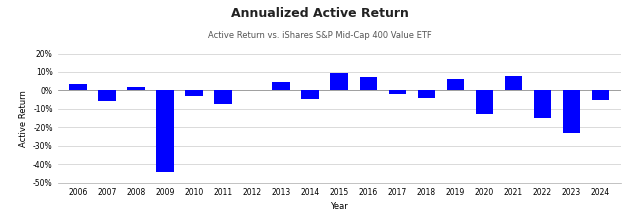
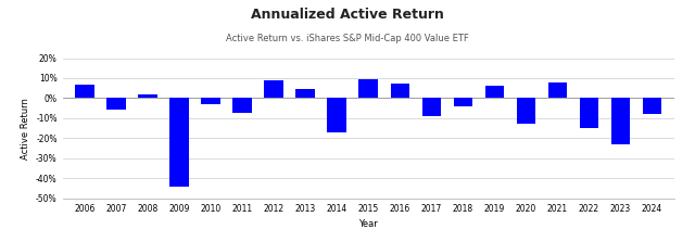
2006: 4% -> 7%
2012: 0% -> 9%
2014: -4% -> -17%
2017: -2% -> -9%
2024: -5% -> -8%
